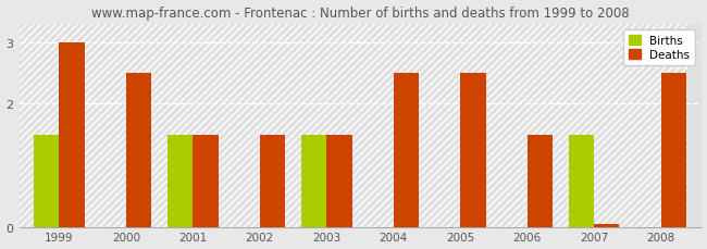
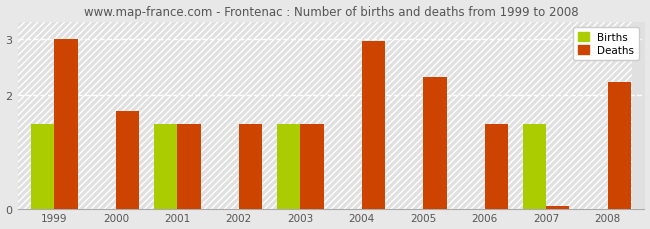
Deaths/2000: 2.50 -> 1.72
Deaths/2004: 2.50 -> 2.96
Deaths/2005: 2.50 -> 2.32
Deaths/2008: 2.50 -> 2.24
